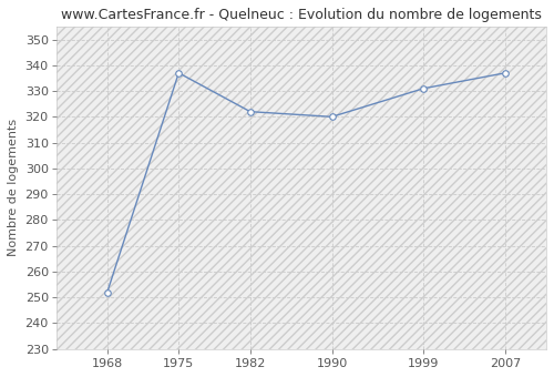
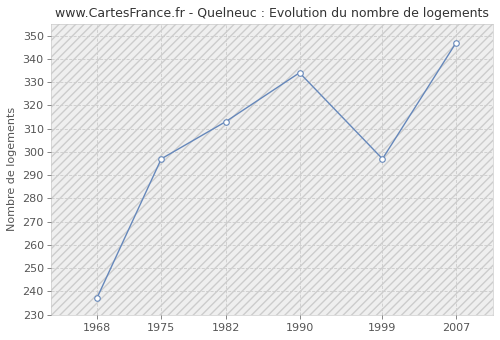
1968: 252 -> 237
1975: 337 -> 297
1982: 322 -> 313
1990: 320 -> 334
1999: 331 -> 297
2007: 337 -> 347
